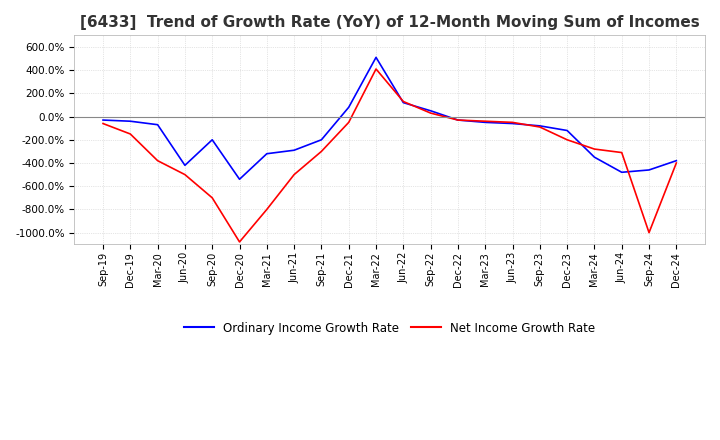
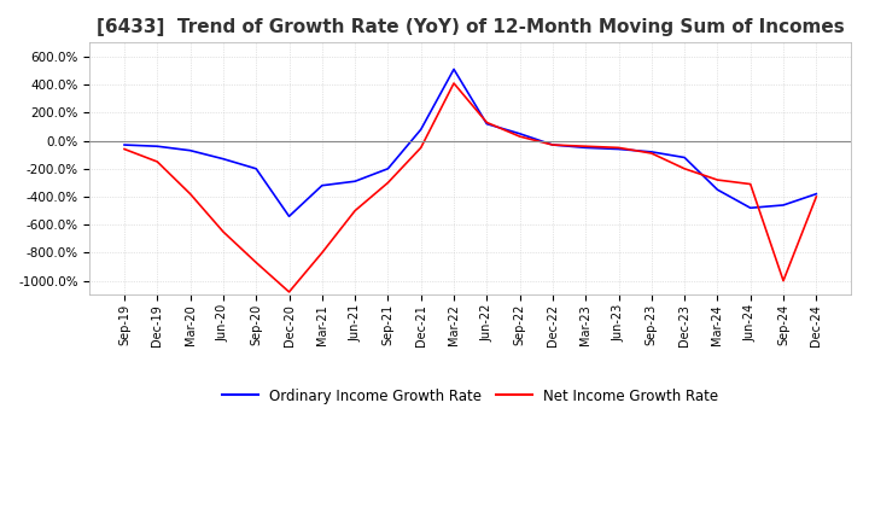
Ordinary Income Growth Rate/Jun-20: -420% -> -130%
Net Income Growth Rate/Jun-20: -500% -> -650%
Net Income Growth Rate/Sep-20: -700% -> -870%
